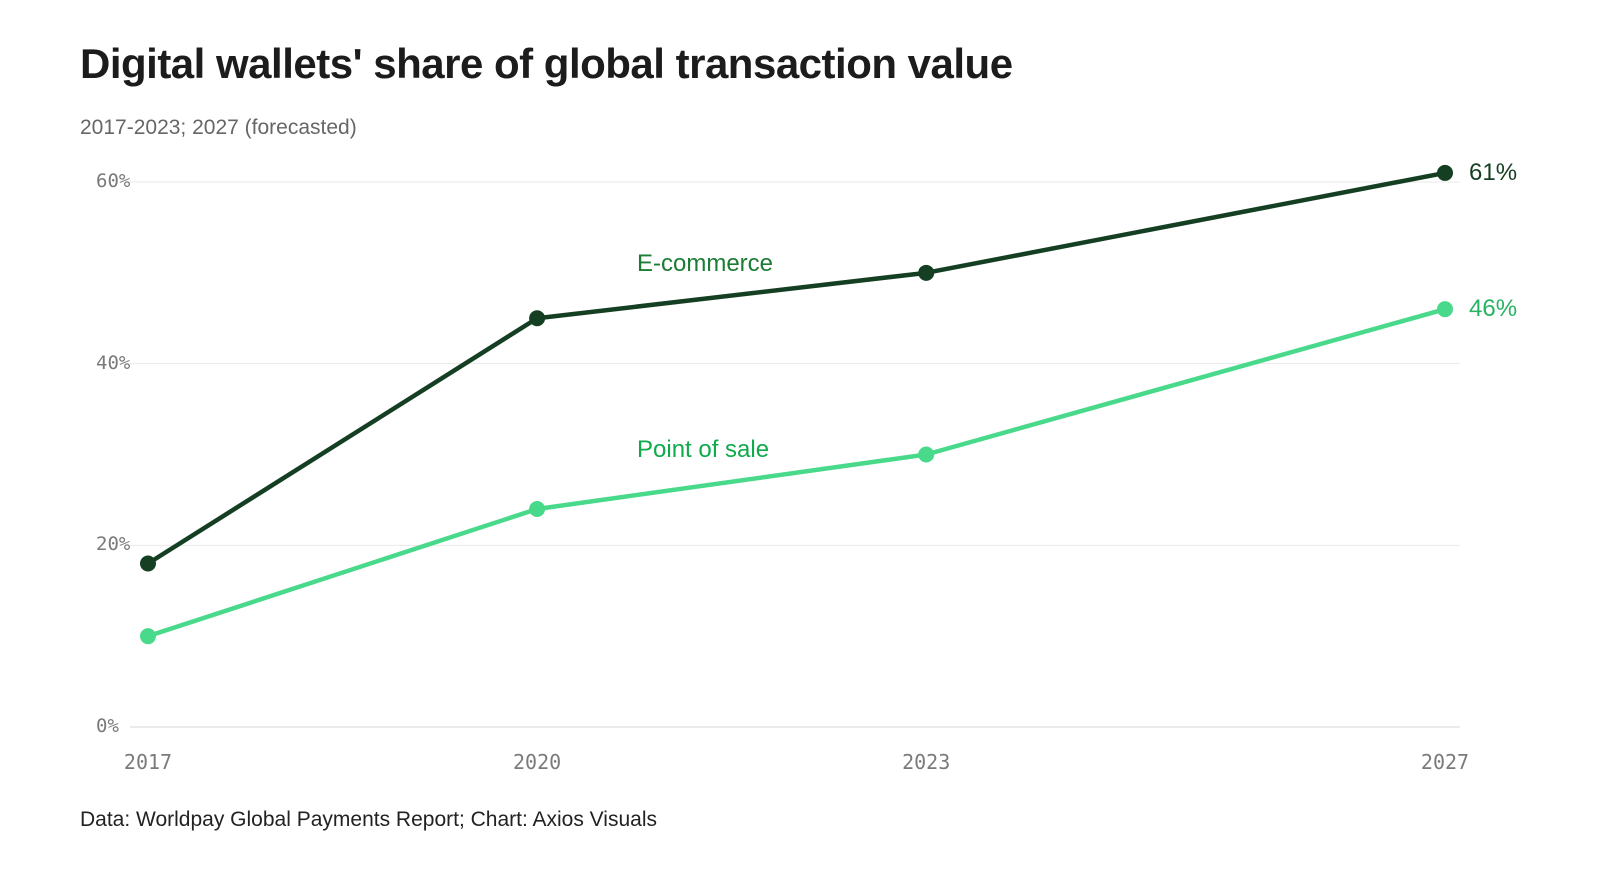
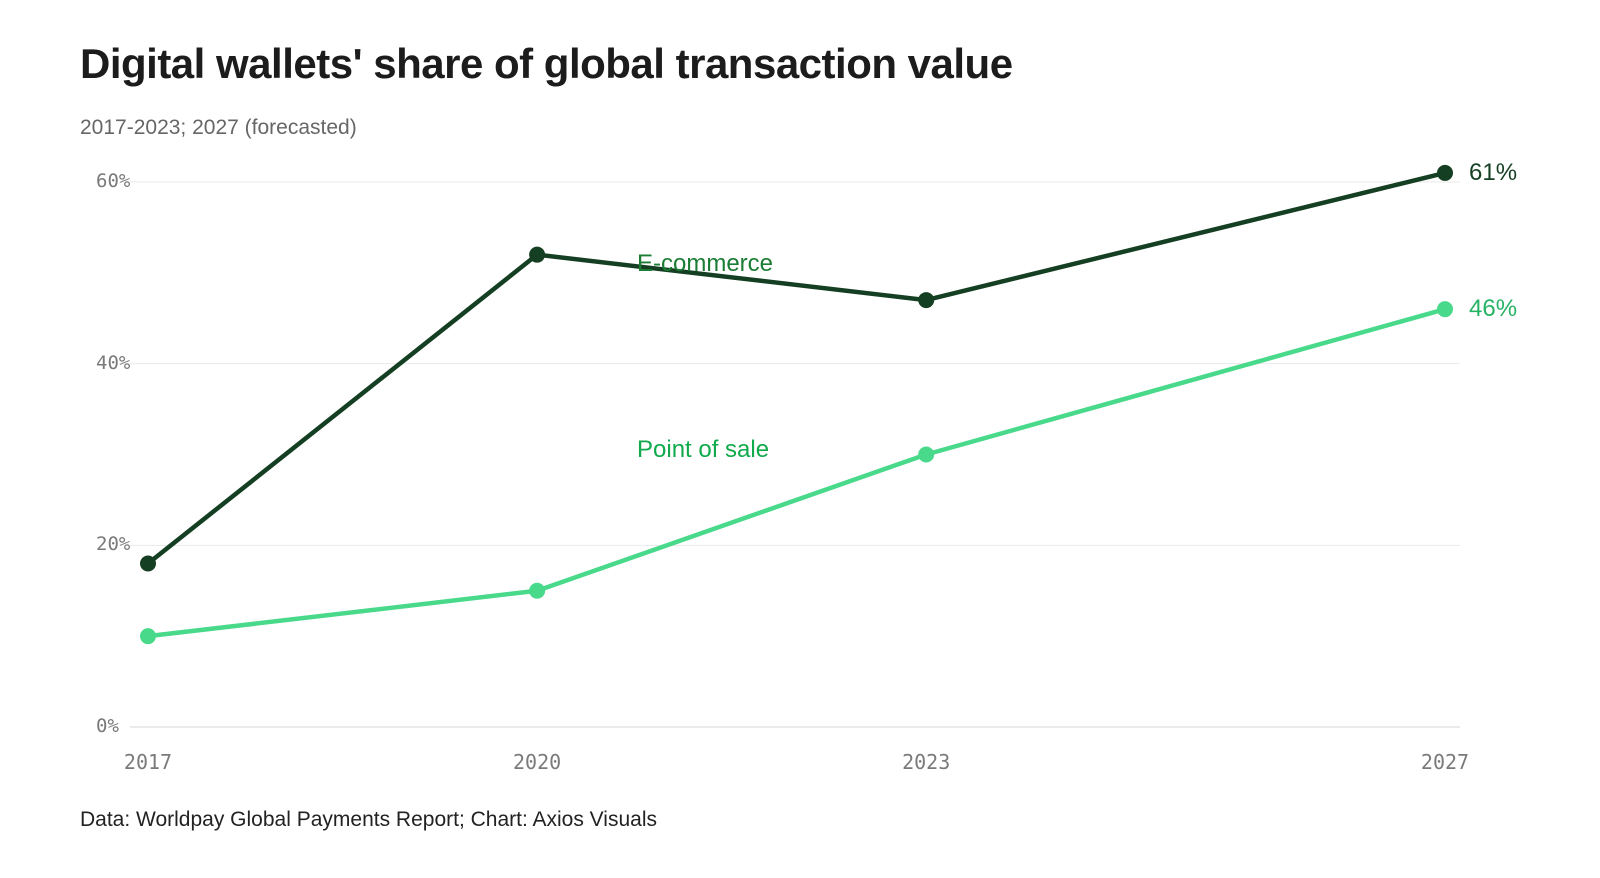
E-commerce/2020: 45% -> 52%
Point of sale/2020: 24% -> 15%
E-commerce/2023: 50% -> 47%
